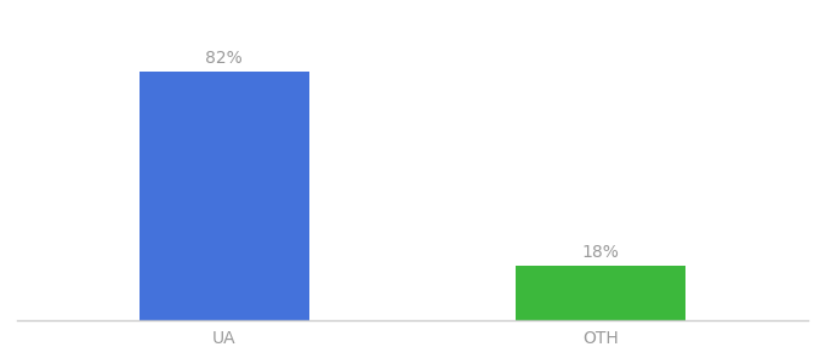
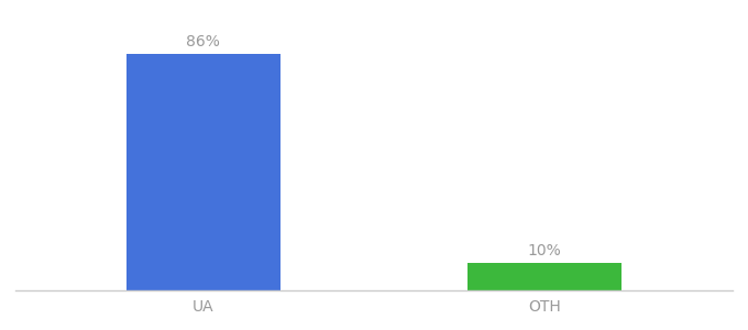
UA: 82% -> 86%
OTH: 18% -> 10%
